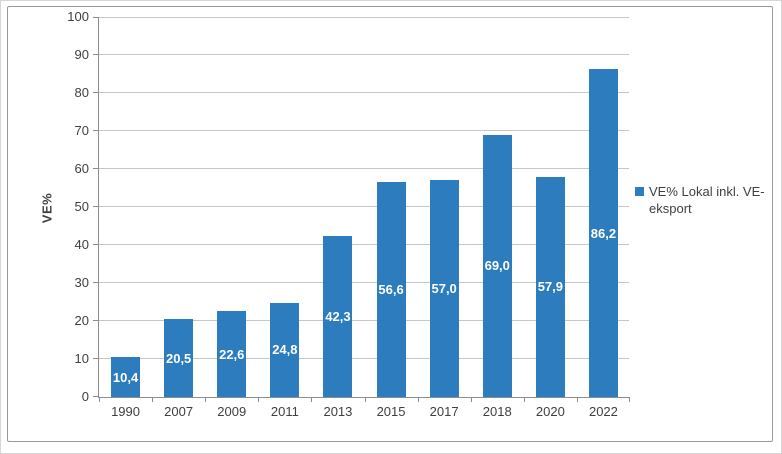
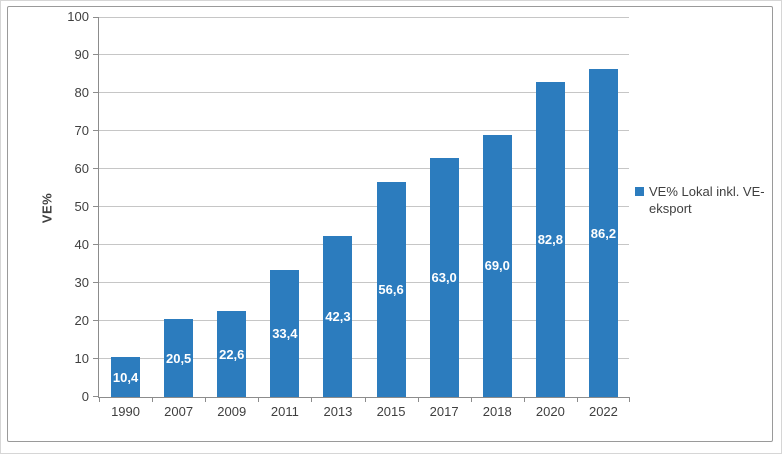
2011: 24,8 -> 33,4
2017: 57,0 -> 63,0
2020: 57,9 -> 82,8
